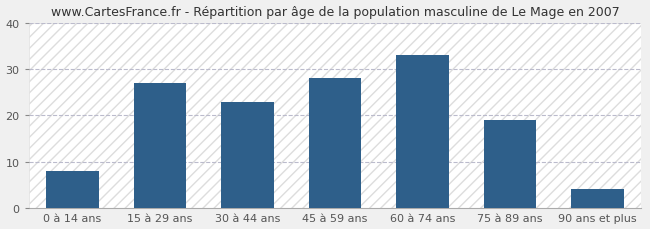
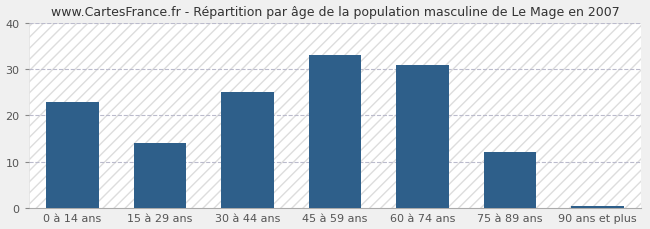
0 à 14 ans: 8.0 -> 23.0
15 à 29 ans: 27.0 -> 14.0
30 à 44 ans: 23.0 -> 25.0
45 à 59 ans: 28.0 -> 33.0
60 à 74 ans: 33.0 -> 31.0
75 à 89 ans: 19.0 -> 12.0
90 ans et plus: 4.0 -> 0.5
